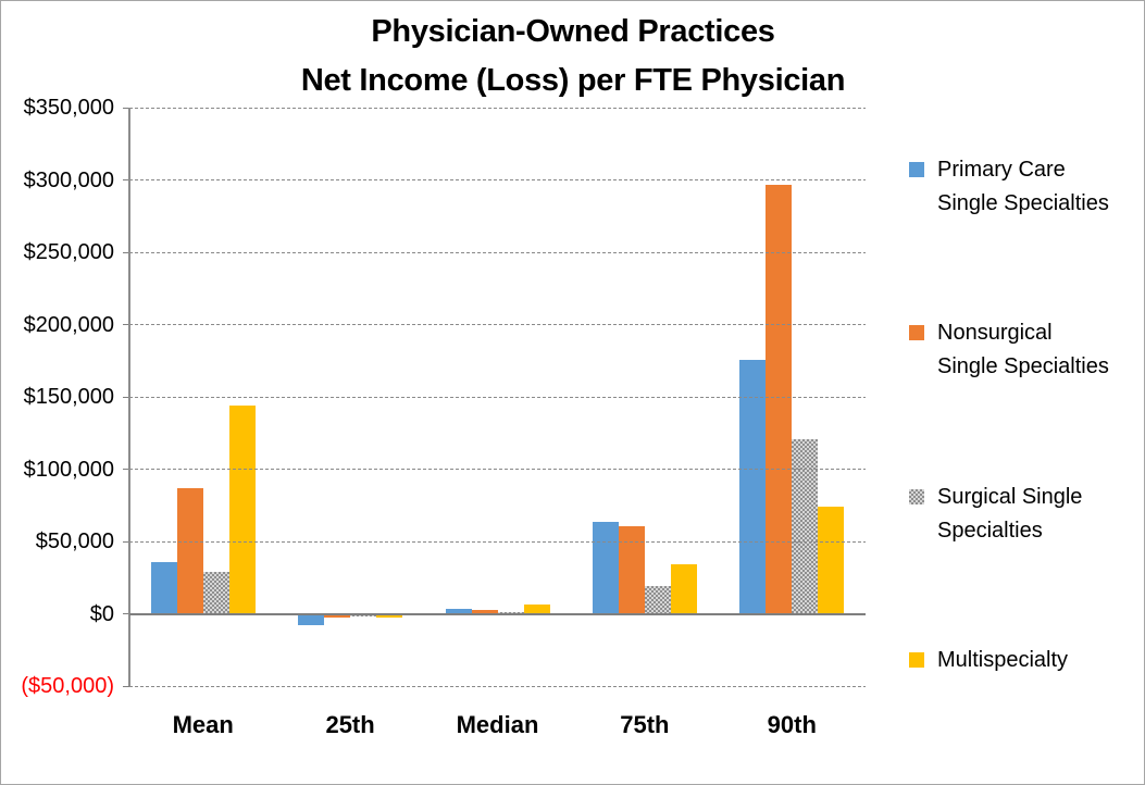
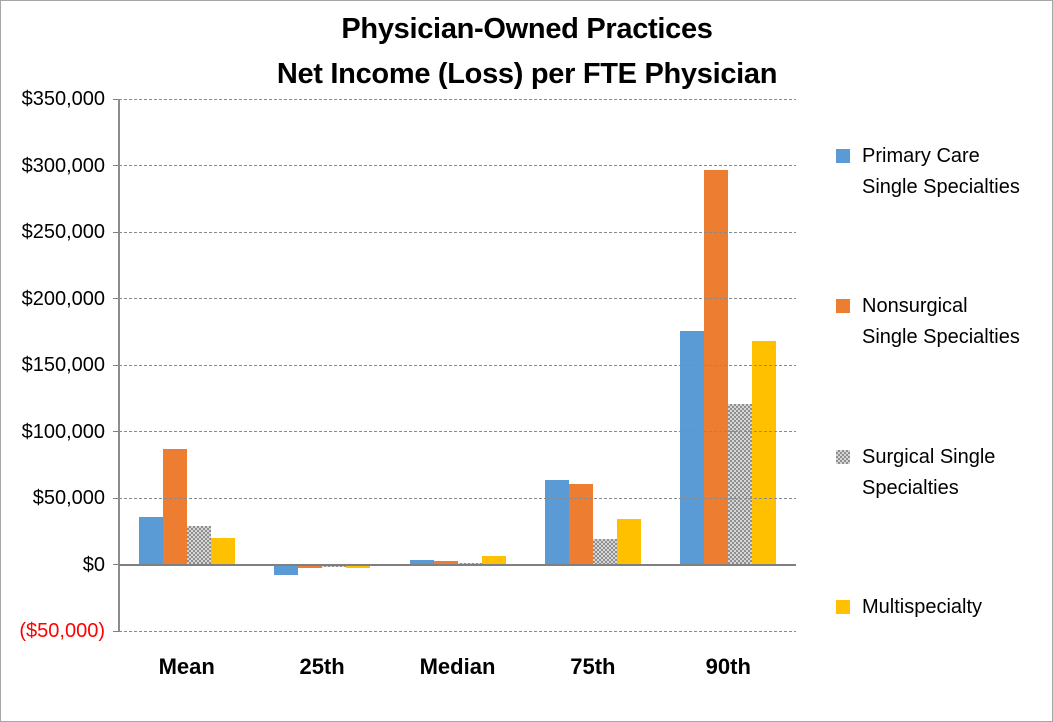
Multispecialty/Mean: $144000 -> $20000
Multispecialty/90th: $74000 -> $168000
